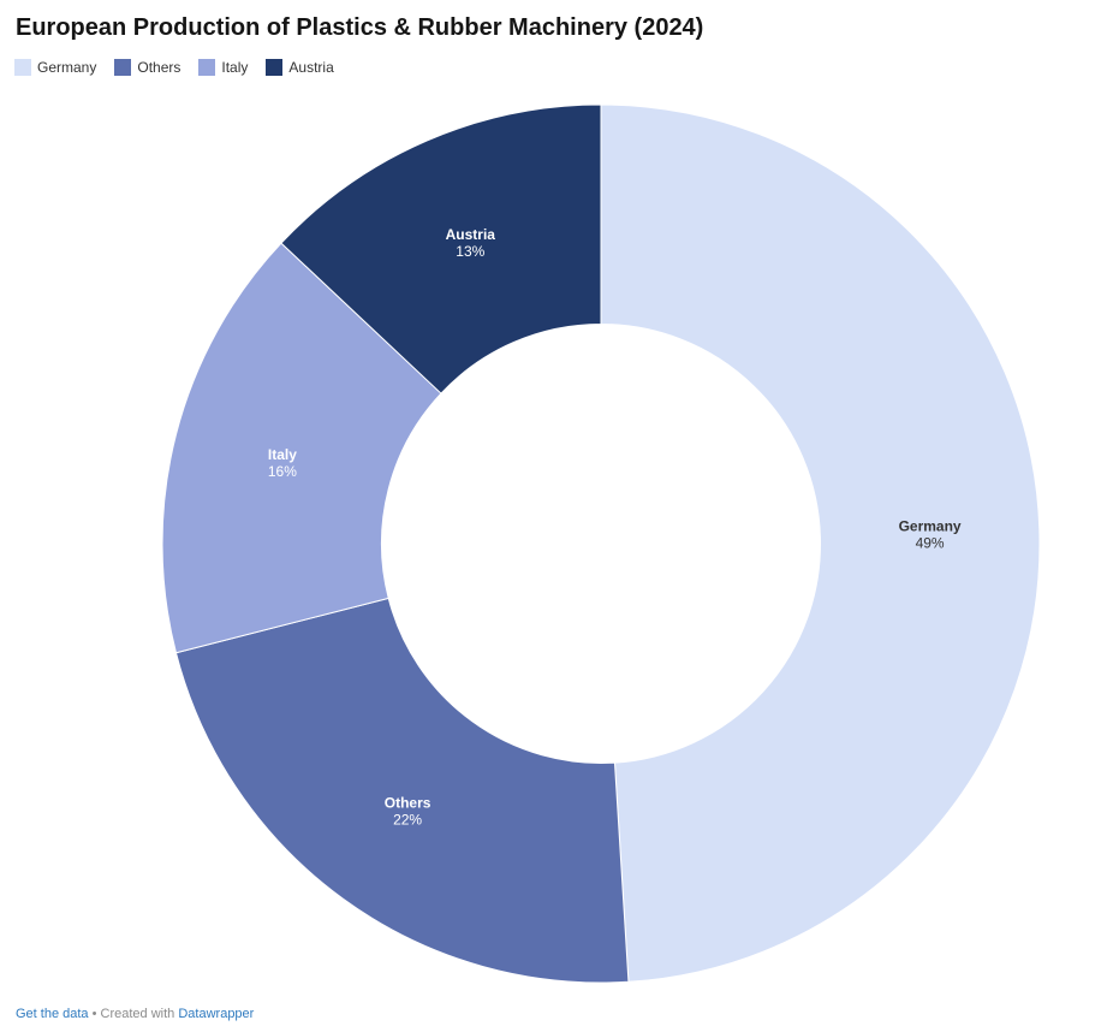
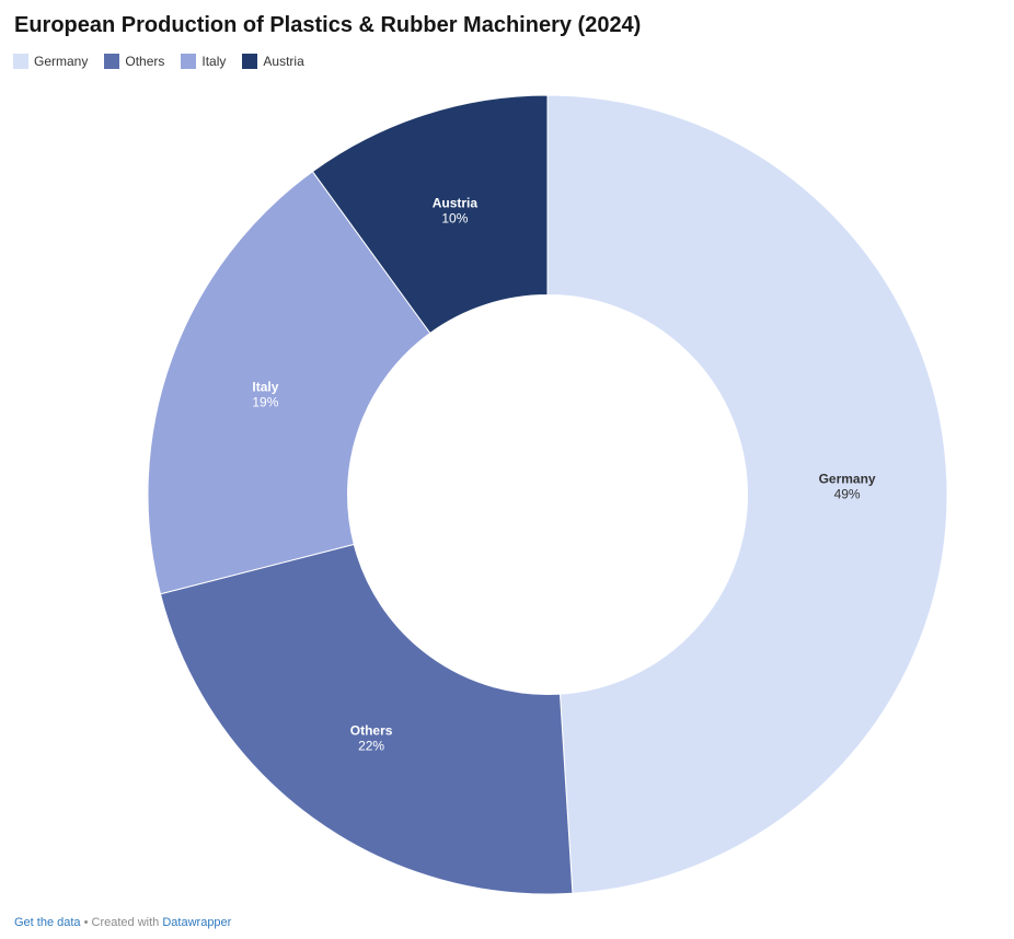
Italy: 16% -> 19%
Austria: 13% -> 10%
